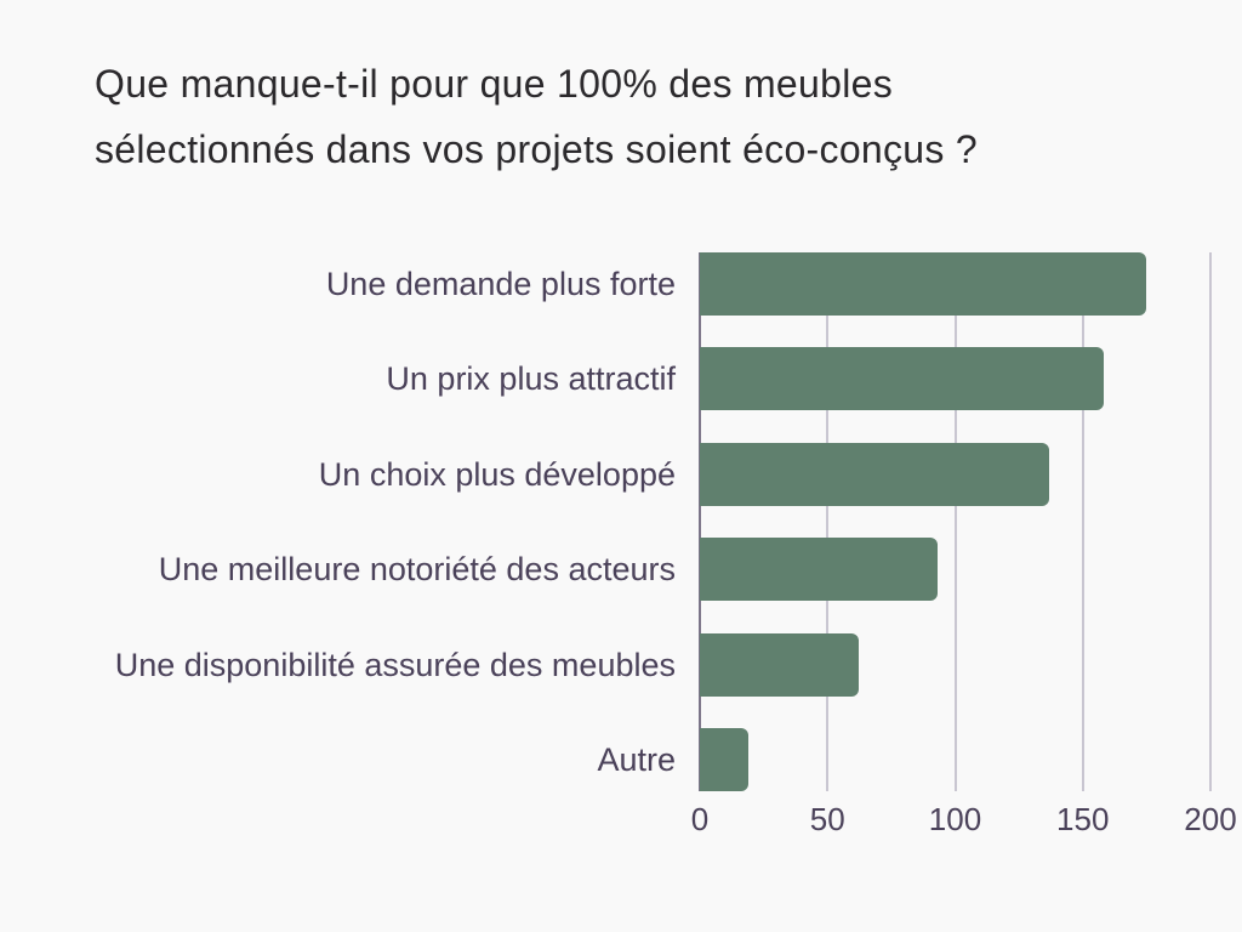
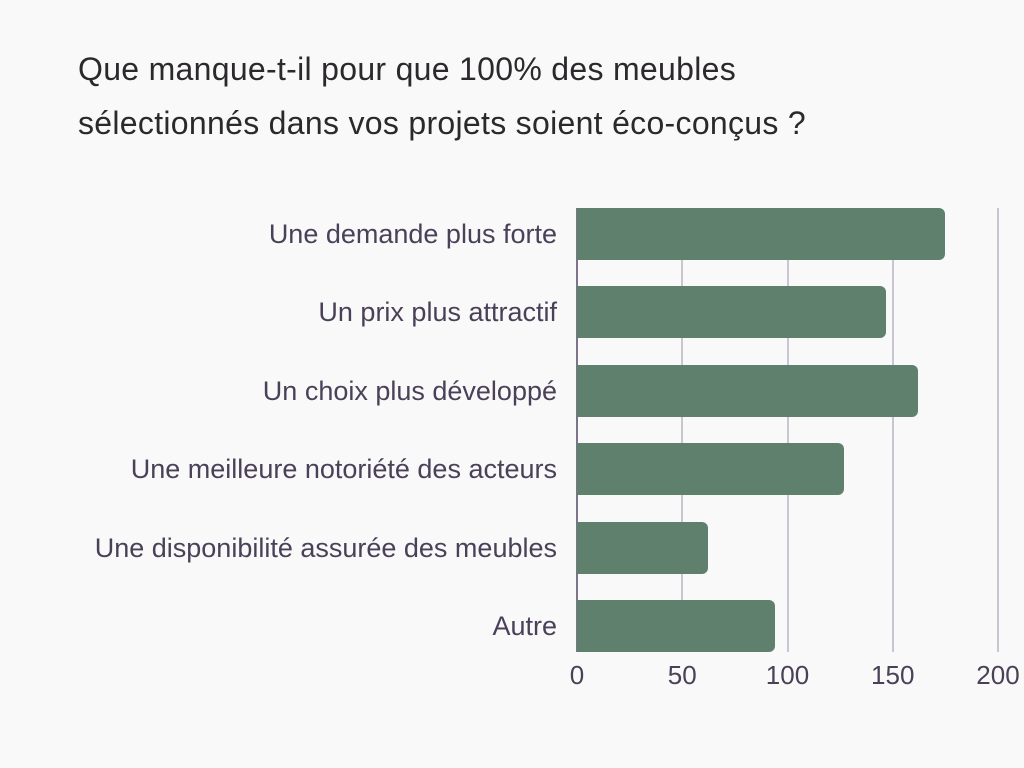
Un prix plus attractif: 158 -> 147
Un choix plus développé: 137 -> 162
Une meilleure notoriété des acteurs: 93 -> 127
Autre: 19 -> 94
